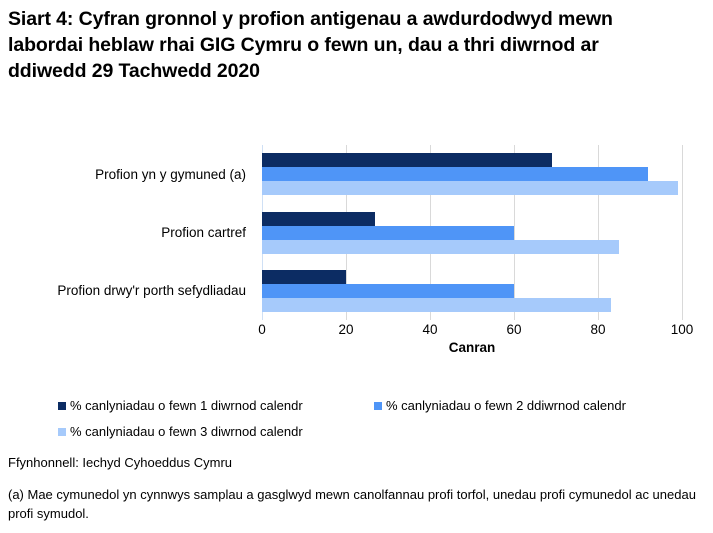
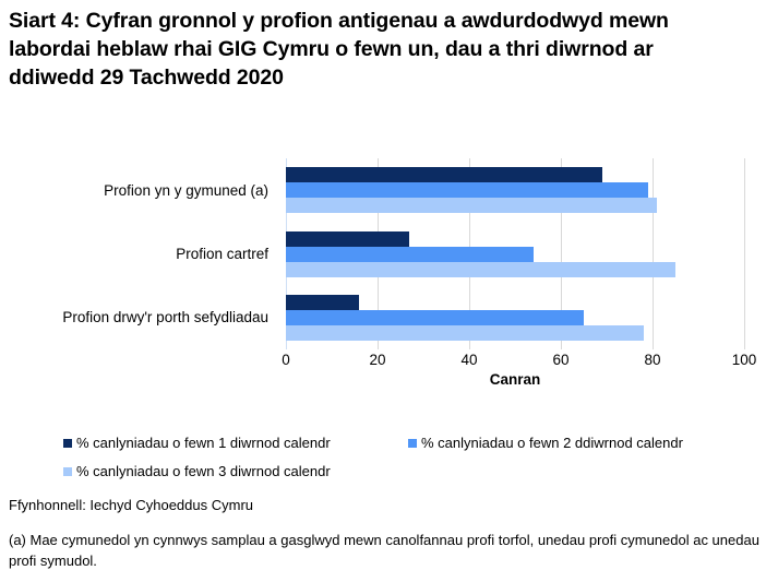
% canlyniadau o fewn 2 ddiwrnod calendr/Profion yn y gymuned (a): 92 -> 79
% canlyniadau o fewn 3 diwrnod calendr/Profion yn y gymuned (a): 99 -> 81
% canlyniadau o fewn 2 ddiwrnod calendr/Profion cartref: 60 -> 54
% canlyniadau o fewn 1 diwrnod calendr/Profion drwy'r porth sefydliadau: 20 -> 16
% canlyniadau o fewn 2 ddiwrnod calendr/Profion drwy'r porth sefydliadau: 60 -> 65
% canlyniadau o fewn 3 diwrnod calendr/Profion drwy'r porth sefydliadau: 83 -> 78
